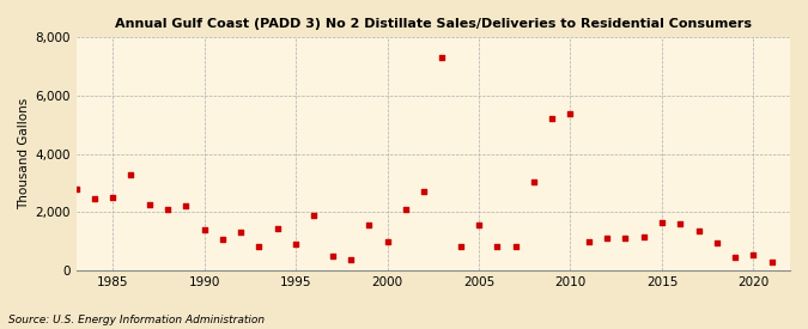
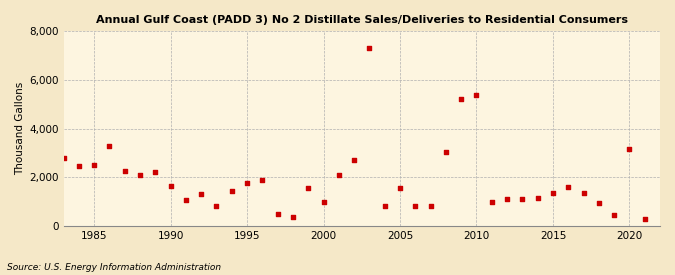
1990: 1,400 -> 1,650
1995: 900 -> 1,750
2015: 1,650 -> 1,350
2020: 550 -> 3,150
